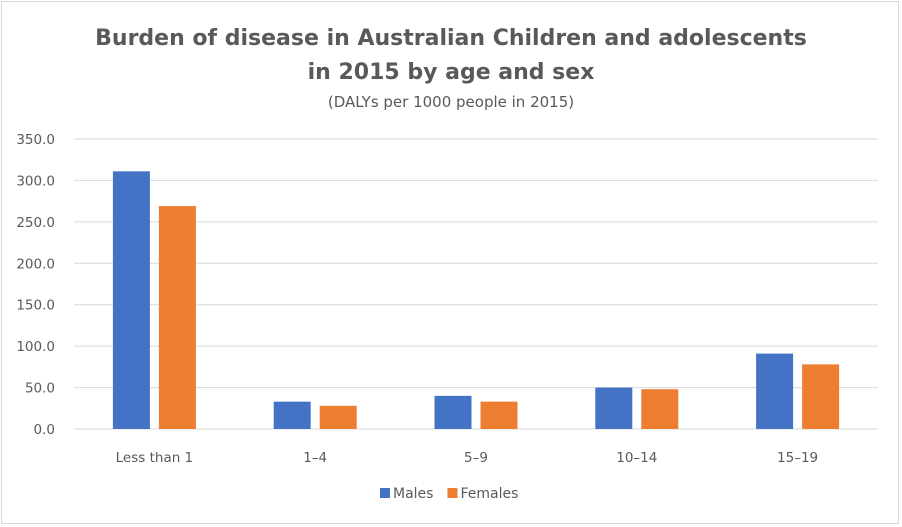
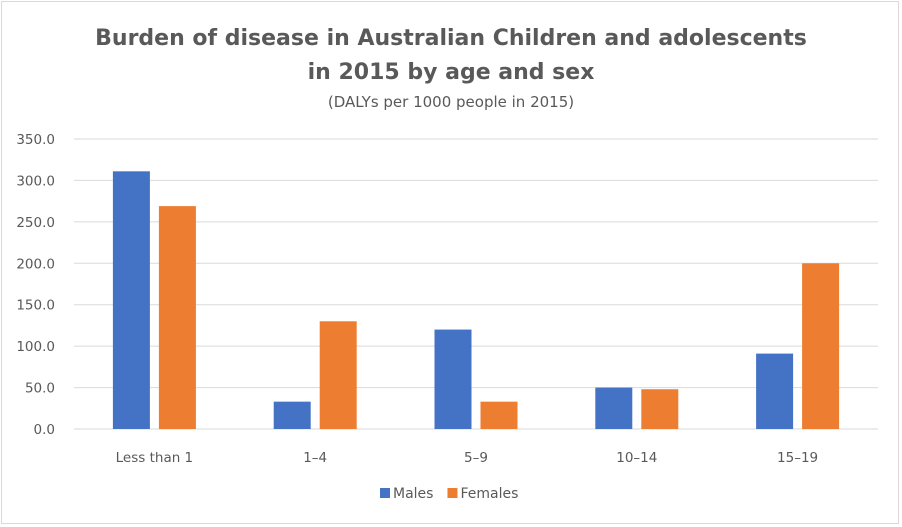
Females/1–4: 30 -> 130
Males/5–9: 40 -> 120
Females/15–19: 80 -> 200
